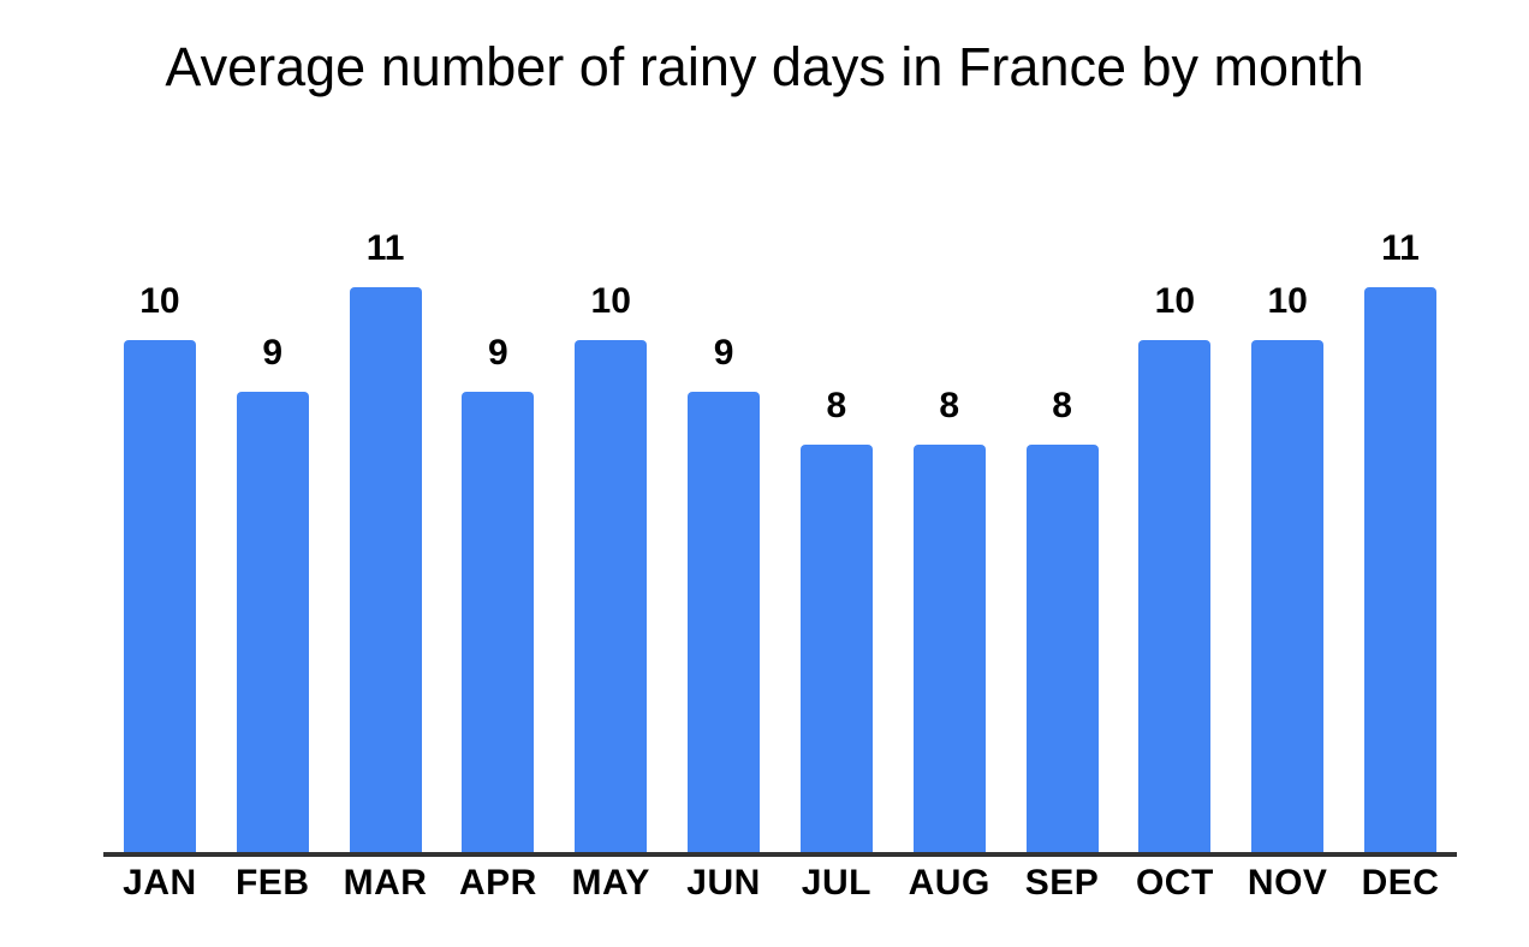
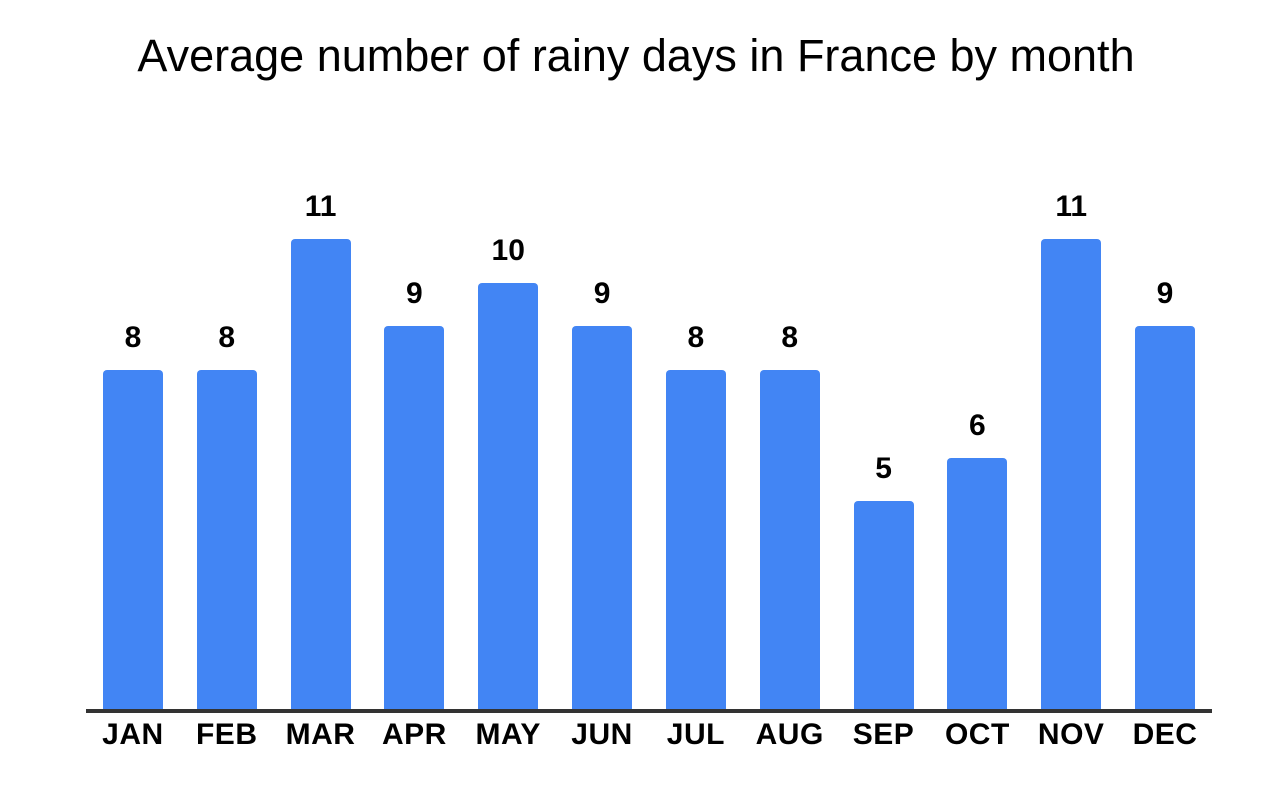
JAN: 10 -> 8
FEB: 9 -> 8
SEP: 8 -> 5
OCT: 10 -> 6
NOV: 10 -> 11
DEC: 11 -> 9
